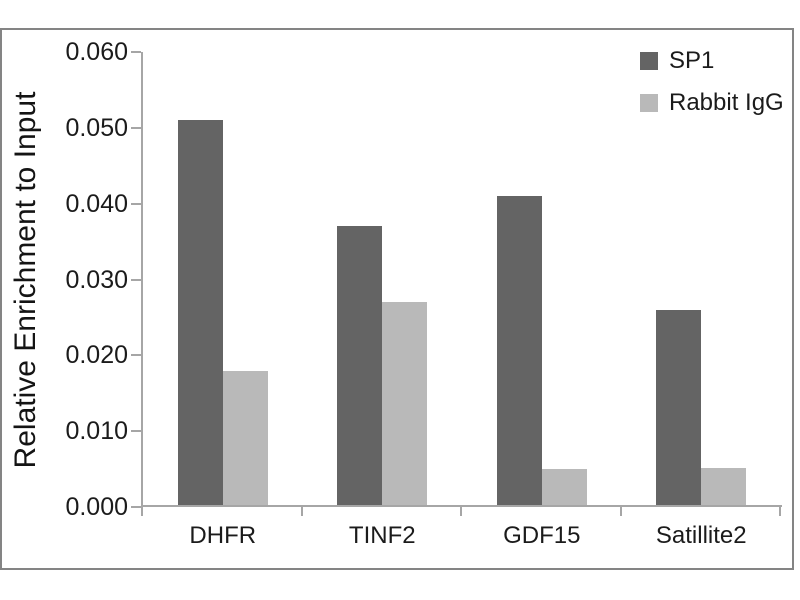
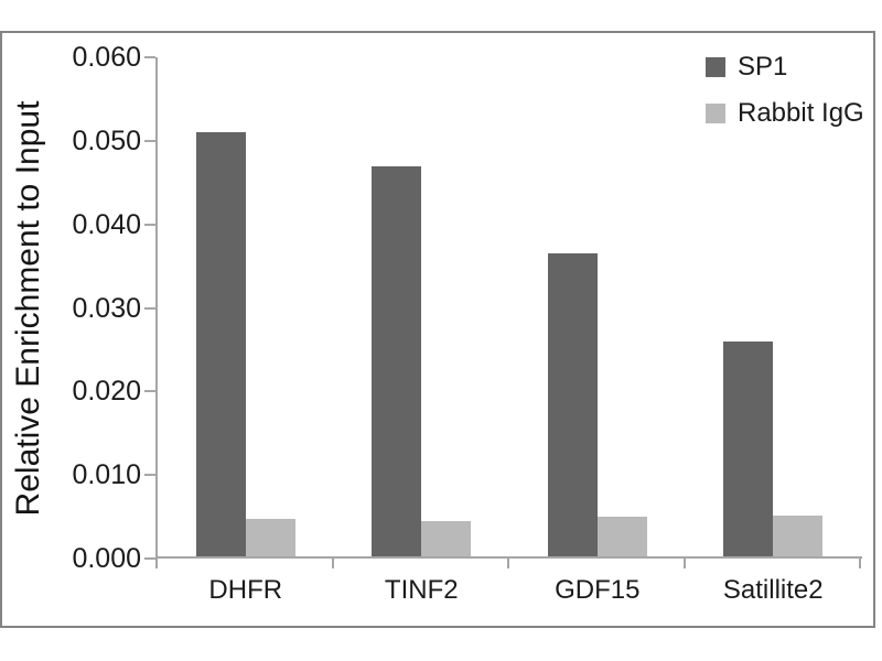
Rabbit IgG/DHFR: 0.018 -> 0.005
SP1/TINF2: 0.037 -> 0.047
Rabbit IgG/TINF2: 0.027 -> 0.004
SP1/GDF15: 0.041 -> 0.036
